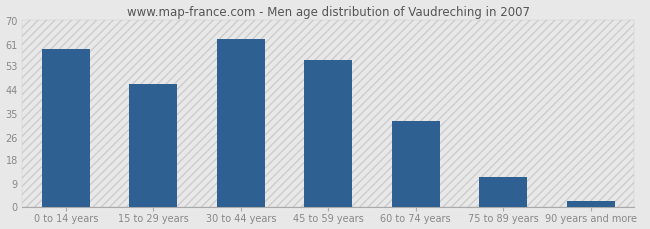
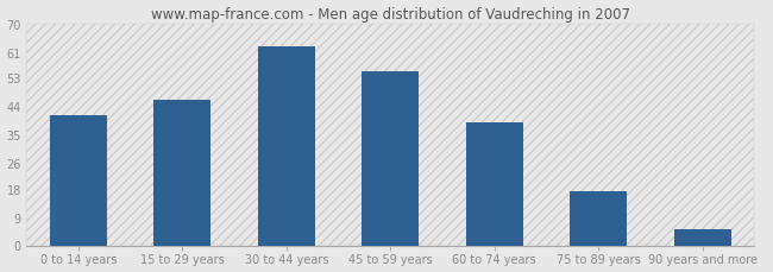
0 to 14 years: 59 -> 41
60 to 74 years: 32 -> 39
75 to 89 years: 11 -> 17
90 years and more: 2 -> 5
